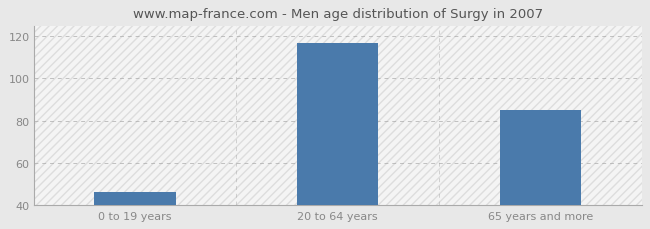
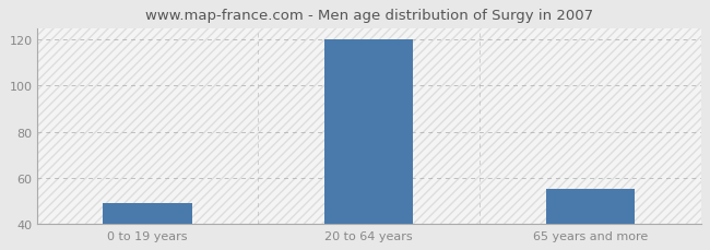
0 to 19 years: 46 -> 49
20 to 64 years: 117 -> 120
65 years and more: 85 -> 55
